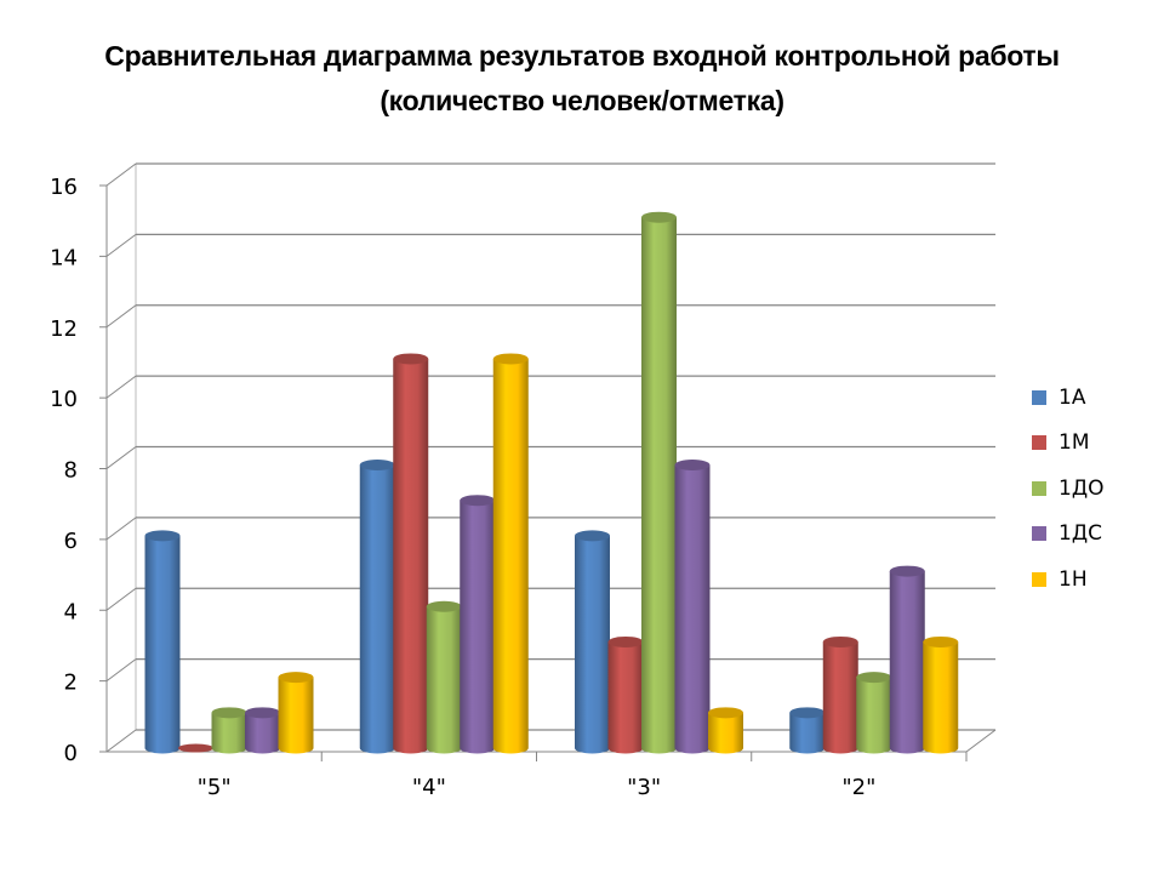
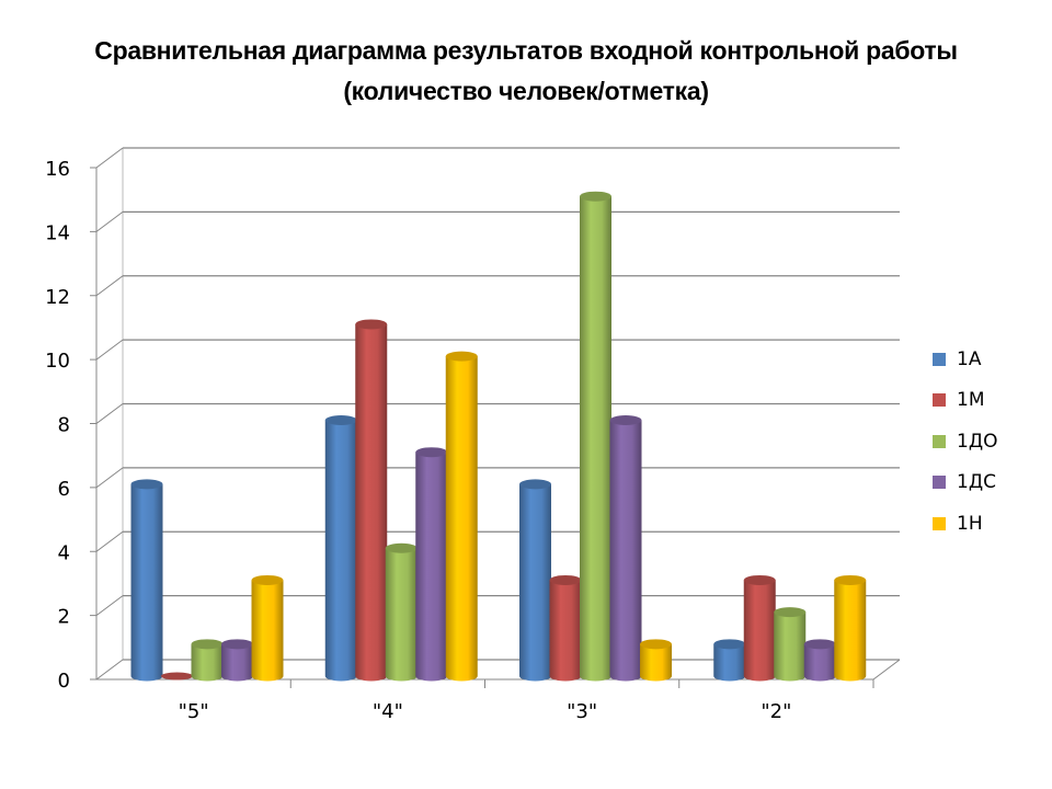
1Н/"5": 2 -> 3
1Н/"4": 11 -> 10
1ДС/"2": 5 -> 1
